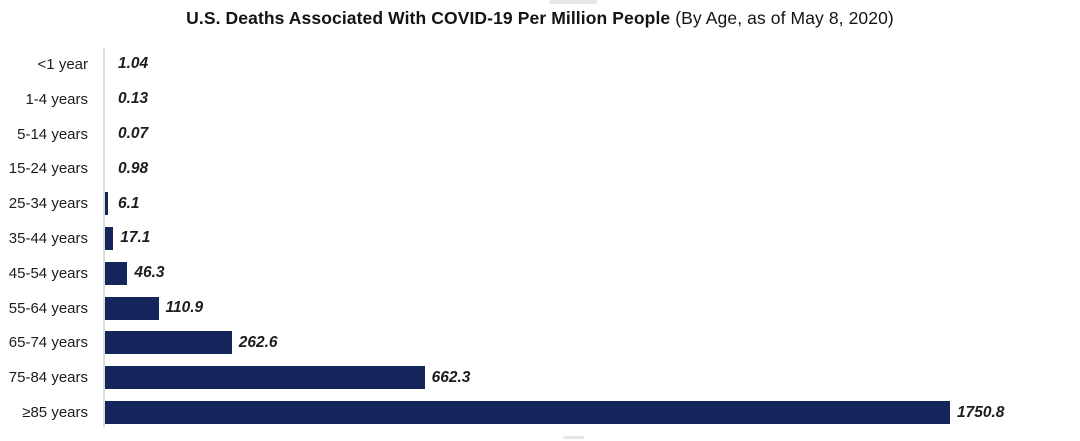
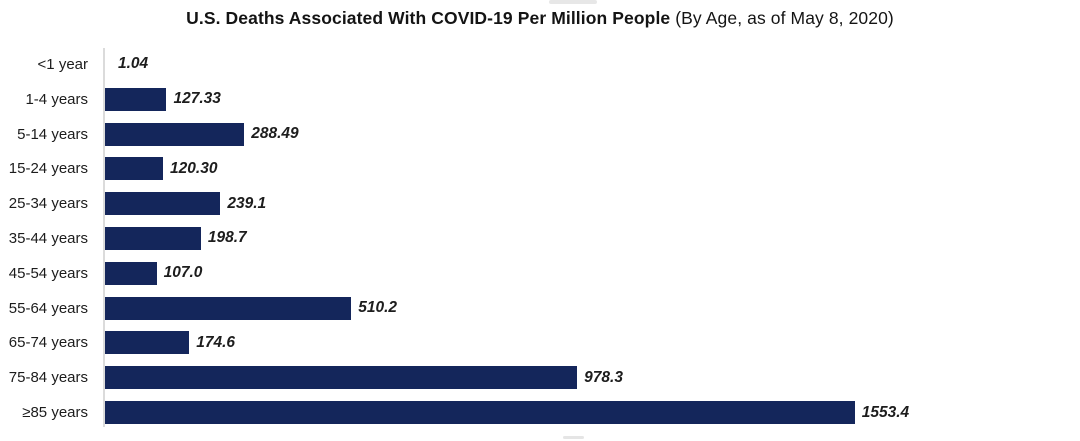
1-4 years: 0.13 -> 127.33
5-14 years: 0.07 -> 288.49
15-24 years: 0.98 -> 120.30
25-34 years: 6.1 -> 239.1
35-44 years: 17.1 -> 198.7
45-54 years: 46.3 -> 107.0
55-64 years: 110.9 -> 510.2
65-74 years: 262.6 -> 174.6
75-84 years: 662.3 -> 978.3
≥85 years: 1750.8 -> 1553.4
